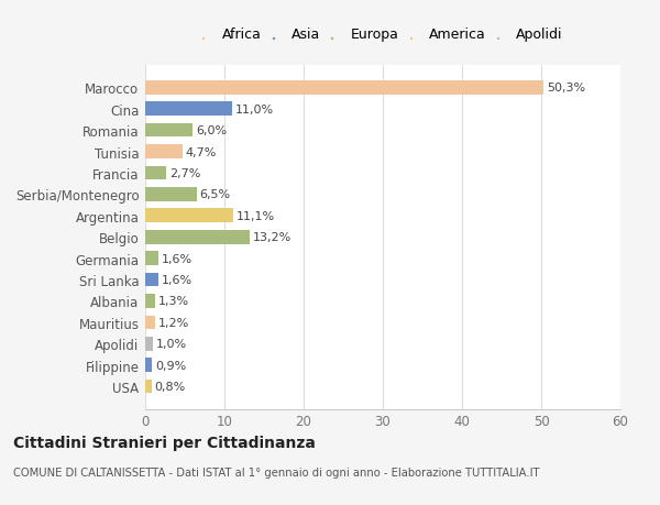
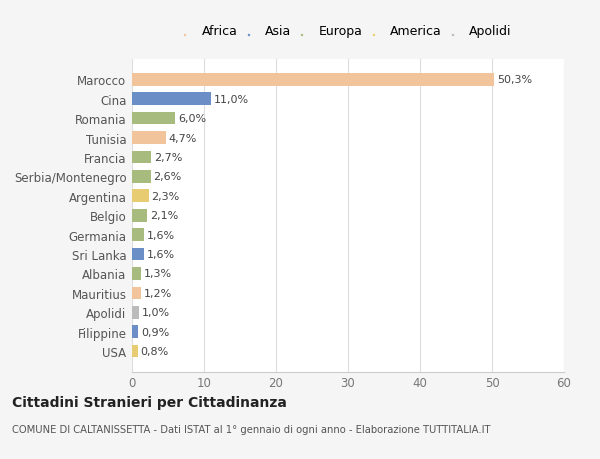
Serbia/Montenegro: 6,5% -> 2,6%
Argentina: 11,1% -> 2,3%
Belgio: 13,2% -> 2,1%
